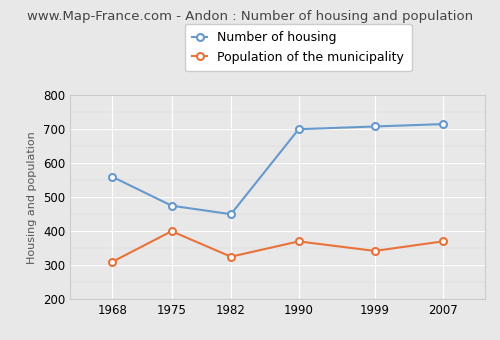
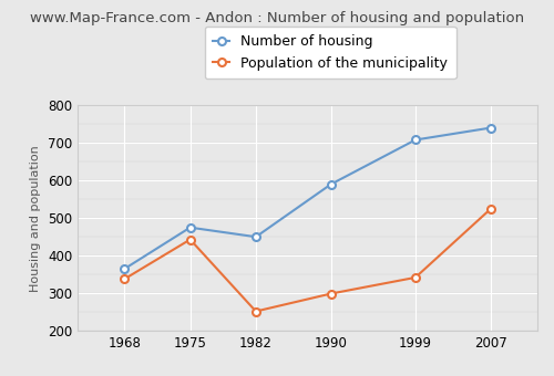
Number of housing/1968: 560 -> 365
Population of the municipality/1968: 310 -> 338
Population of the municipality/1975: 400 -> 443
Population of the municipality/1982: 325 -> 252
Number of housing/1990: 700 -> 590
Population of the municipality/1990: 370 -> 299
Number of housing/2007: 715 -> 740
Population of the municipality/2007: 370 -> 524
